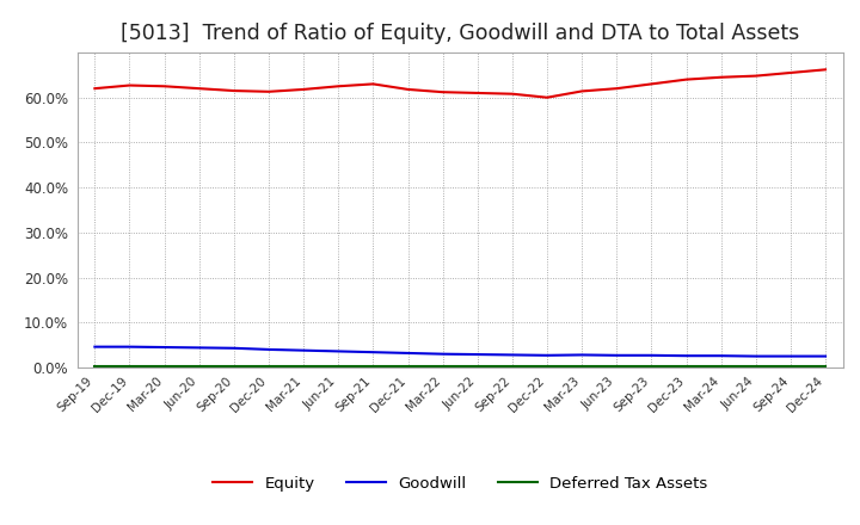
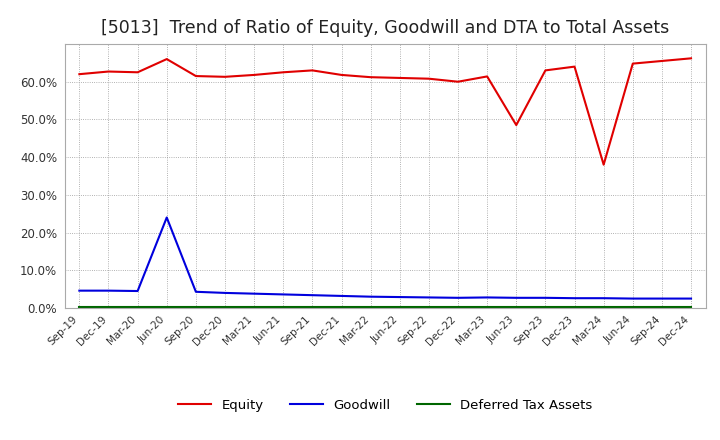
Equity/Jun-20: 62.0% -> 66.0%
Goodwill/Jun-20: 4.4% -> 24.0%
Equity/Jun-23: 62.0% -> 48.5%
Equity/Mar-24: 64.5% -> 38.0%
